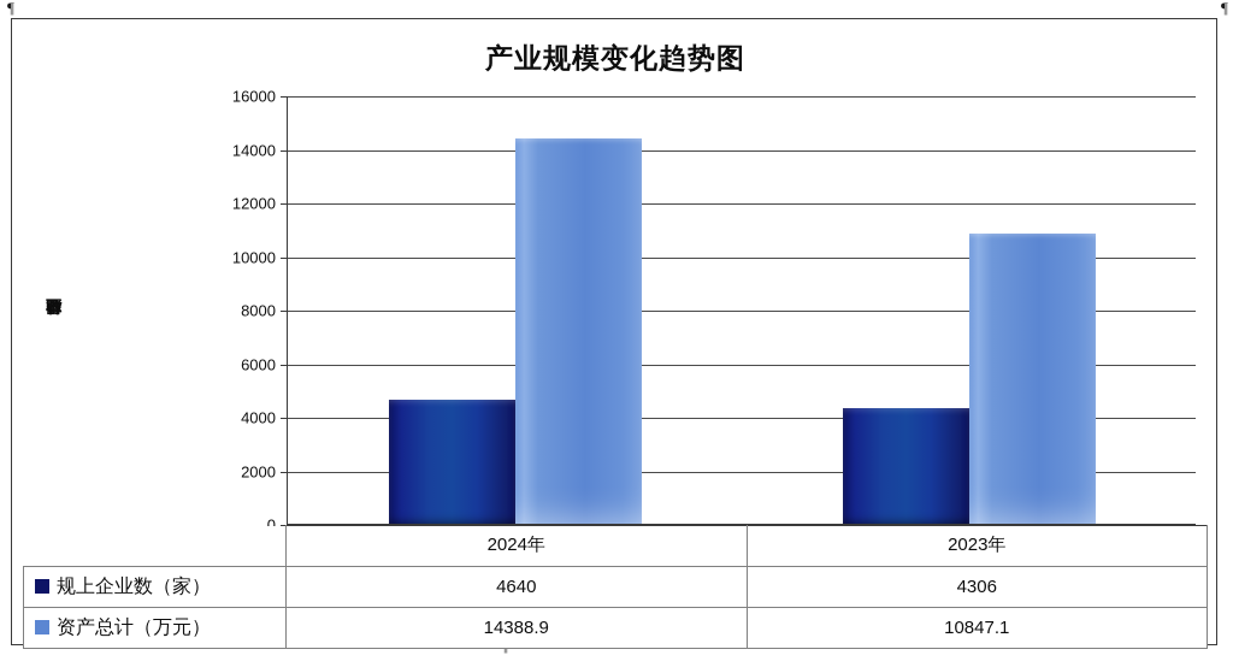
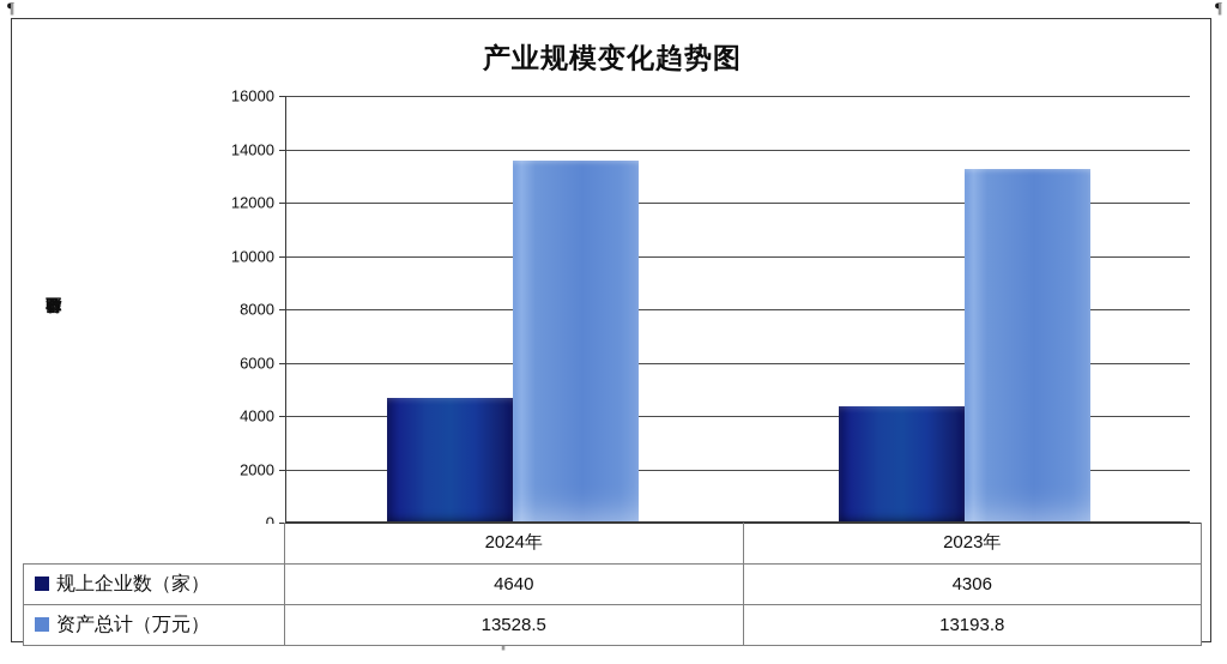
资产总计（万元）/2024年: 14388.9 -> 13528.5
资产总计（万元）/2023年: 10847.1 -> 13193.8
